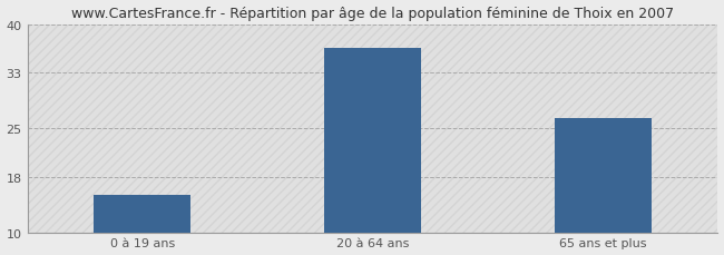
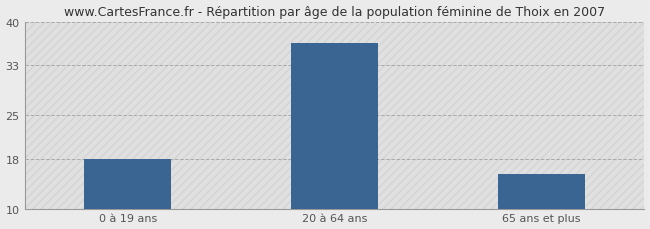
0 à 19 ans: 15.4 -> 18.0
65 ans et plus: 26.4 -> 15.5
